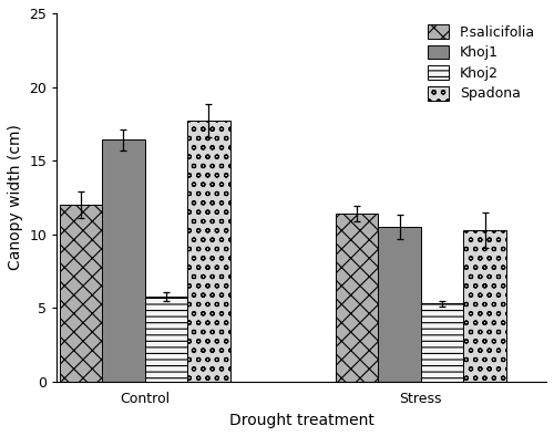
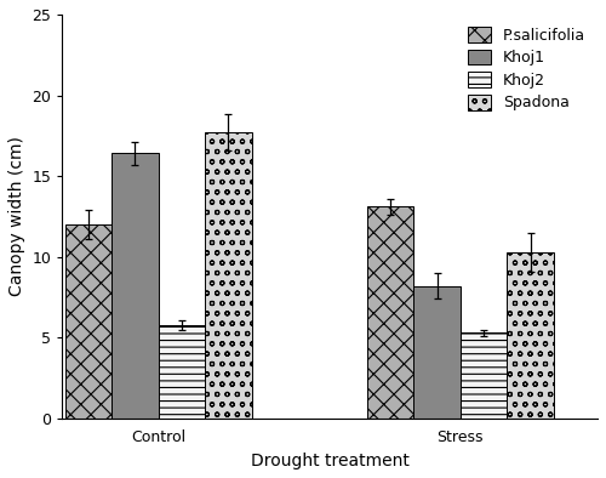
P.salicifolia/Stress: 11.4 -> 13.1
Khoj1/Stress: 10.5 -> 8.2
